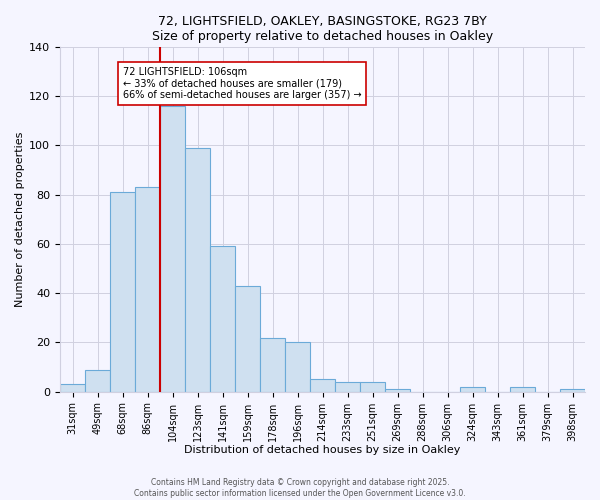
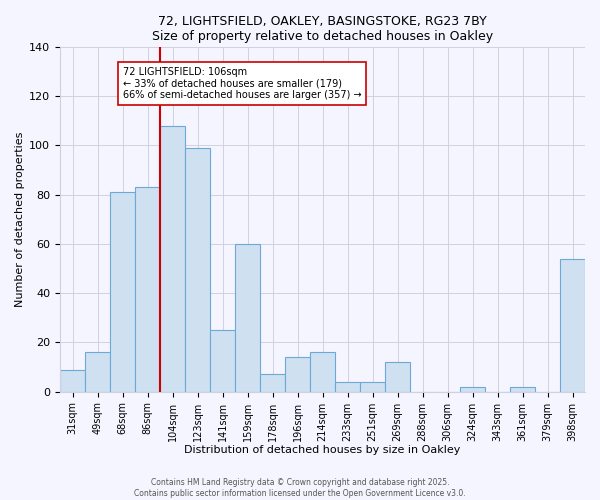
31sqm: 3 -> 9
49sqm: 9 -> 16
104sqm: 116 -> 108
141sqm: 59 -> 25
159sqm: 43 -> 60
178sqm: 22 -> 7
196sqm: 20 -> 14
214sqm: 5 -> 16
269sqm: 1 -> 12
398sqm: 1 -> 54
